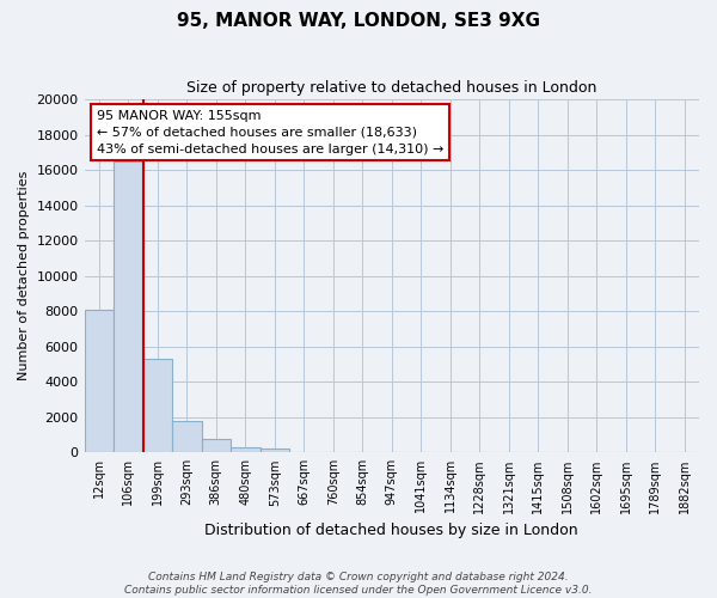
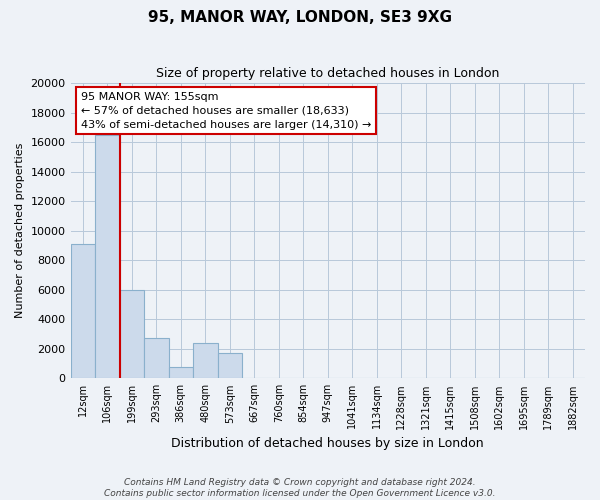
12sqm: 8100 -> 9100
199sqm: 5300 -> 6000
293sqm: 1800 -> 2700
480sqm: 300 -> 2400
573sqm: 200 -> 1700
